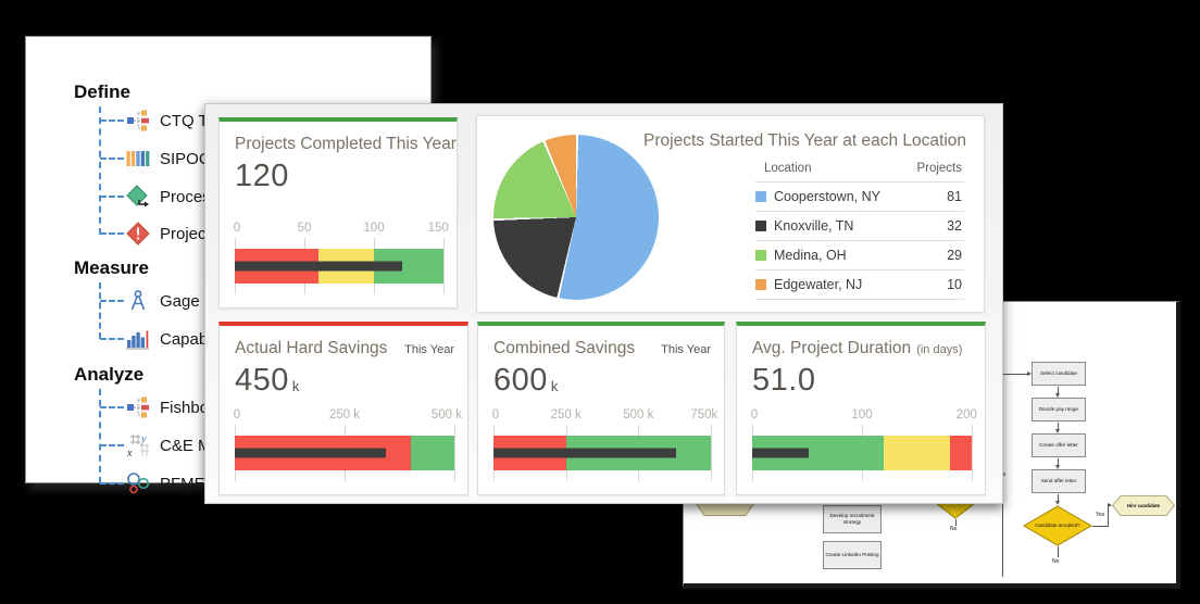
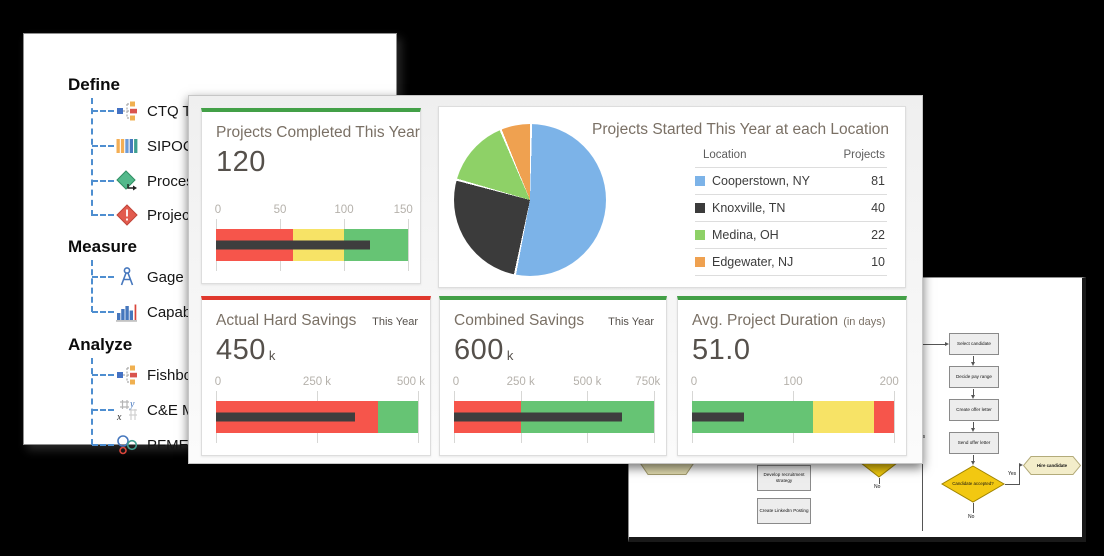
Projects Started This Year at each Location/Knoxville, TN: 32 -> 40
Projects Started This Year at each Location/Medina, OH: 29 -> 22
